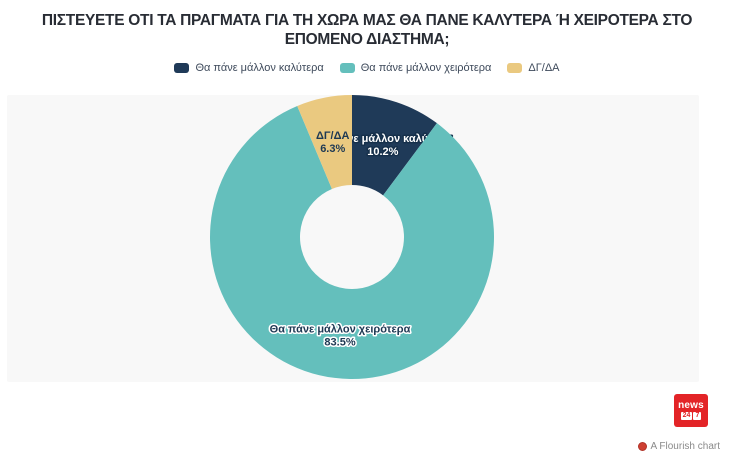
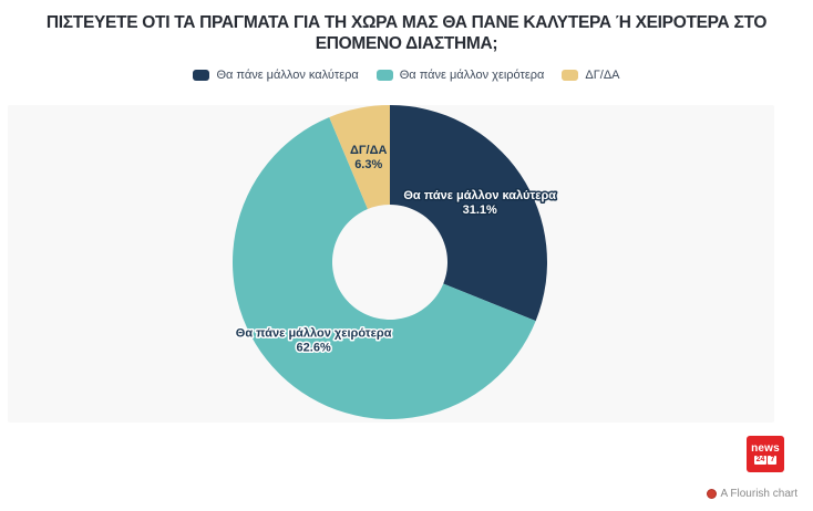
Θα πάνε μάλλον καλύτερα: 10.2% -> 31.1%
Θα πάνε μάλλον χειρότερα: 83.5% -> 62.6%
